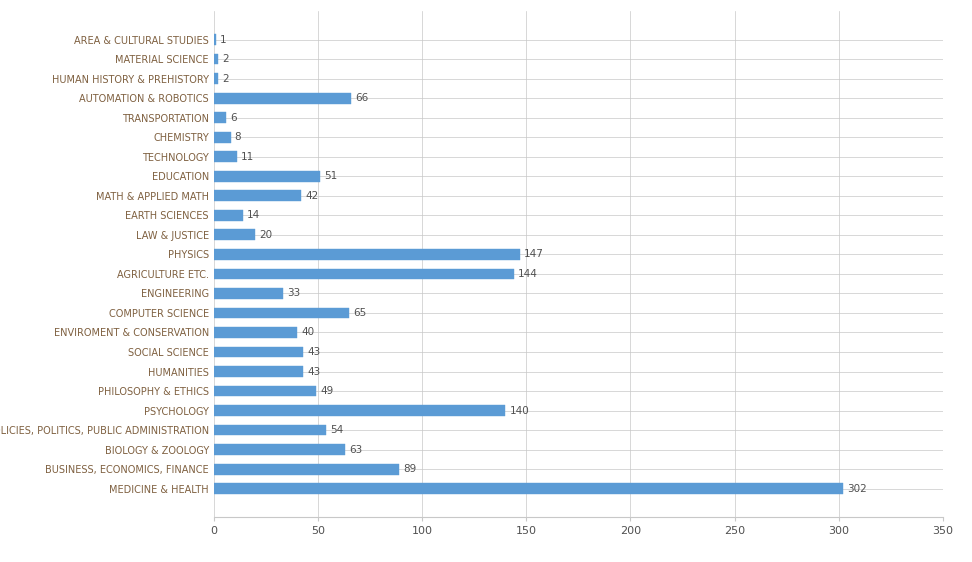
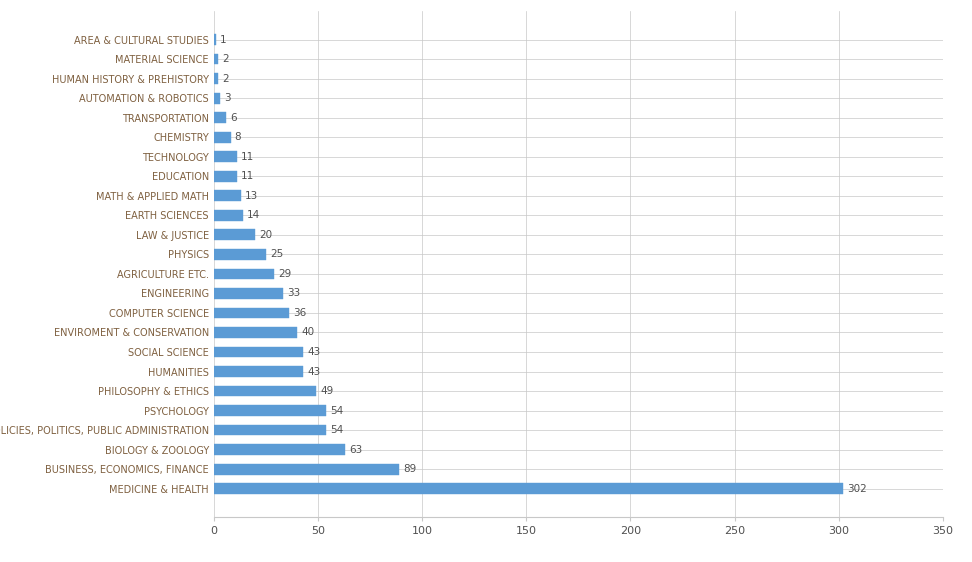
AUTOMATION & ROBOTICS: 66 -> 3
EDUCATION: 51 -> 11
MATH & APPLIED MATH: 42 -> 13
PHYSICS: 147 -> 25
AGRICULTURE ETC.: 144 -> 29
COMPUTER SCIENCE: 65 -> 36
PSYCHOLOGY: 140 -> 54
